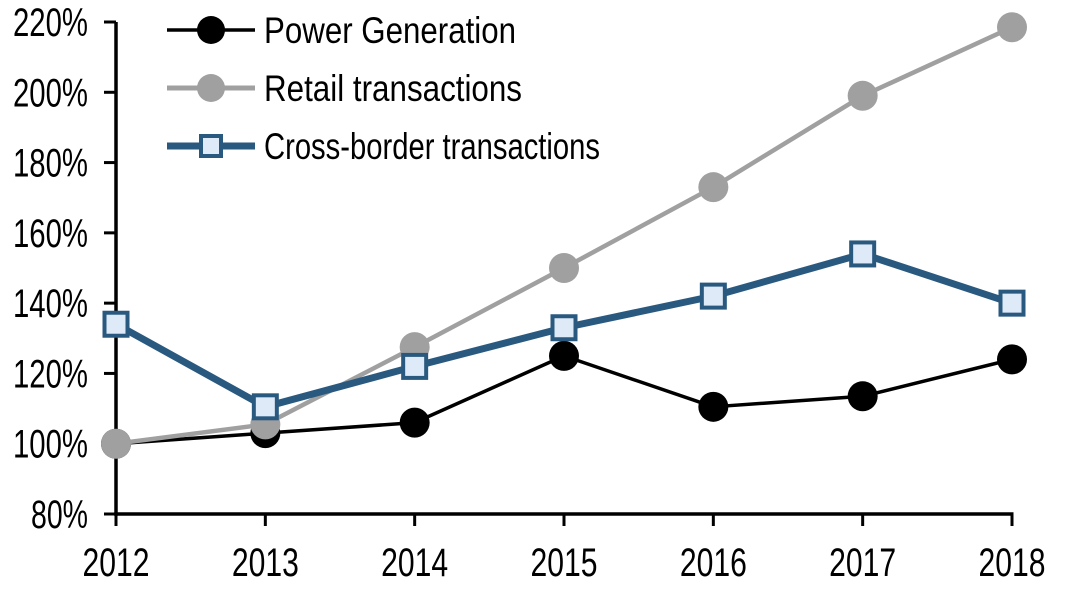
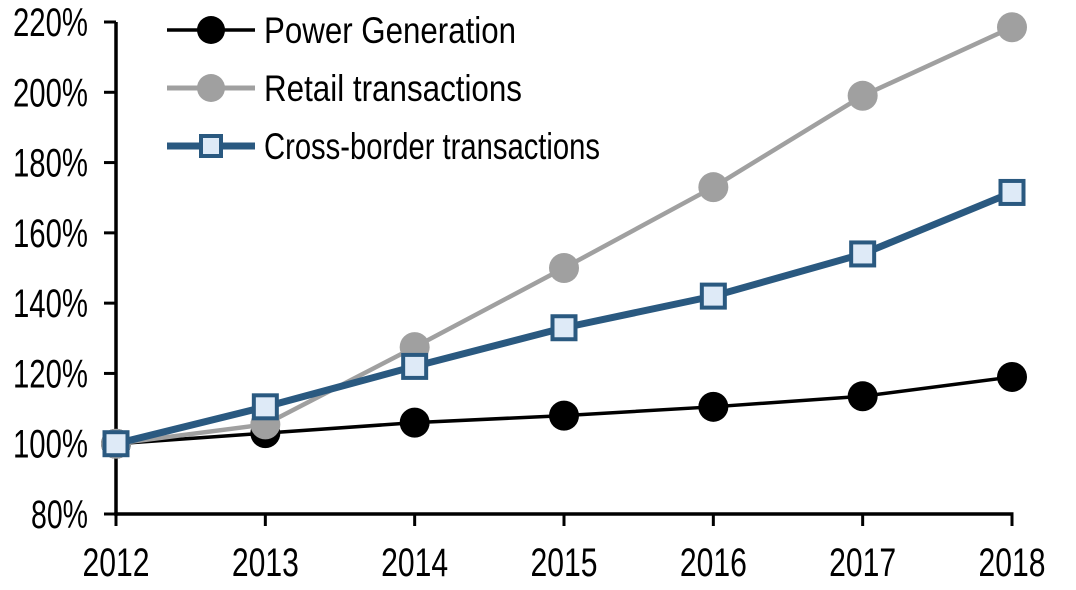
Cross-border transactions/2012: 134% -> 100%
Power Generation/2015: 125% -> 108%
Power Generation/2018: 124% -> 119%
Cross-border transactions/2018: 140% -> 172%
